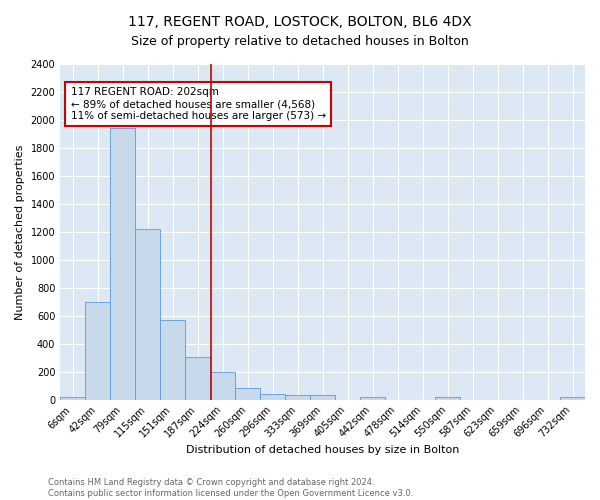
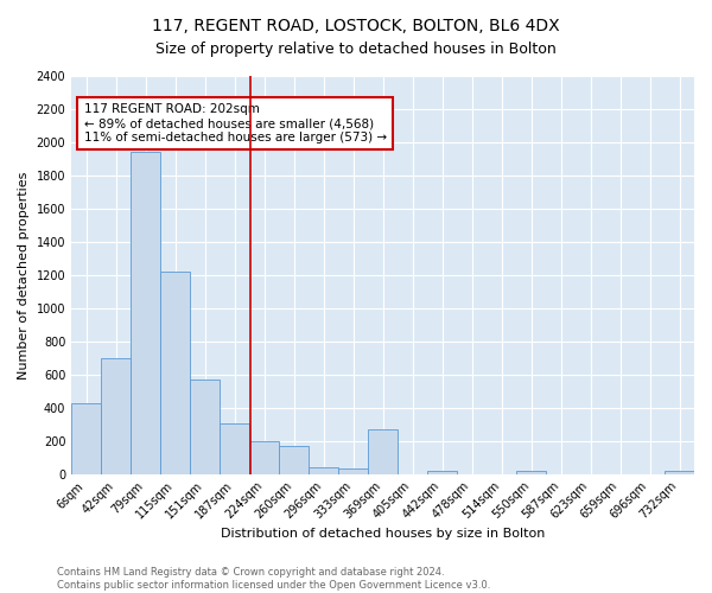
6sqm: 20 -> 430
260sqm: 80 -> 170
369sqm: 40 -> 270
